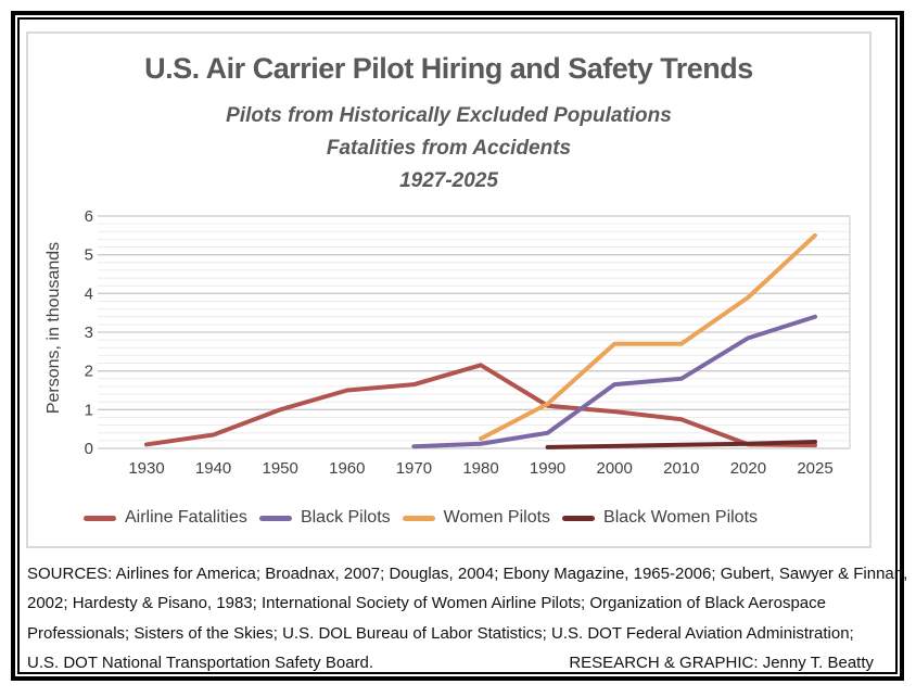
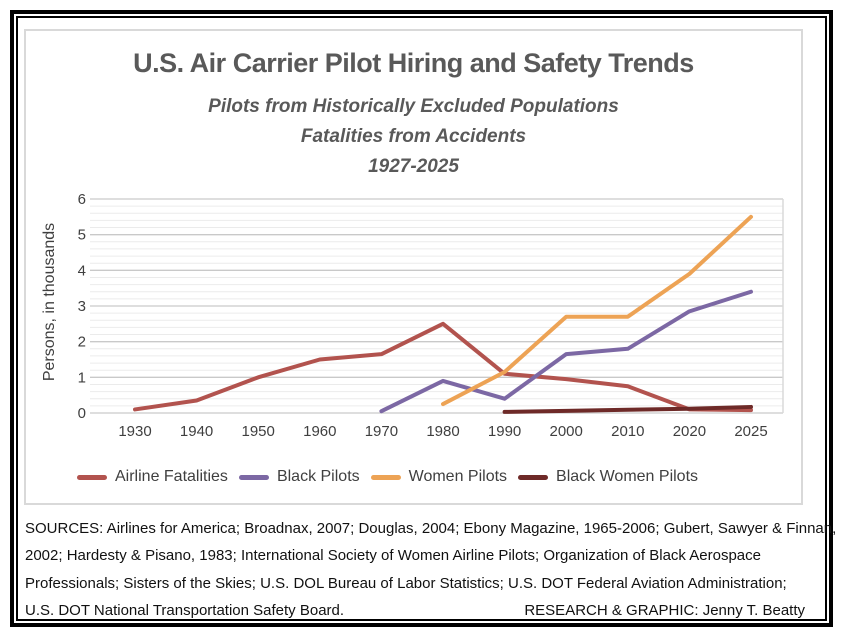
Airline Fatalities/1980: 2.1 -> 2.5
Black Pilots/1980: 0.1 -> 0.9
